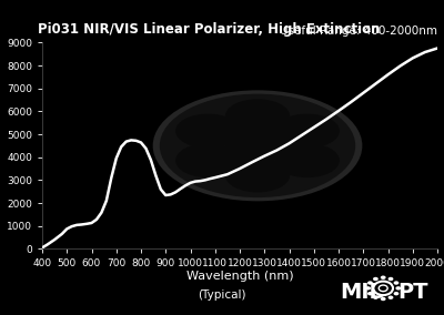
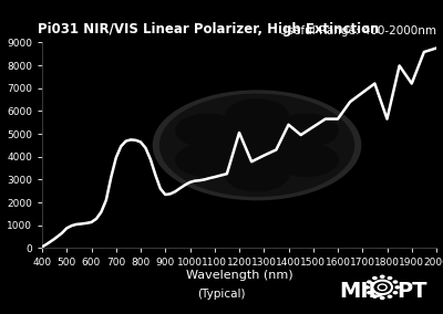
1200: 3500 -> 5050
1400: 4600 -> 5400
1600: 6020 -> 5650
1800: 7600 -> 5650
1900: 8320 -> 7200
